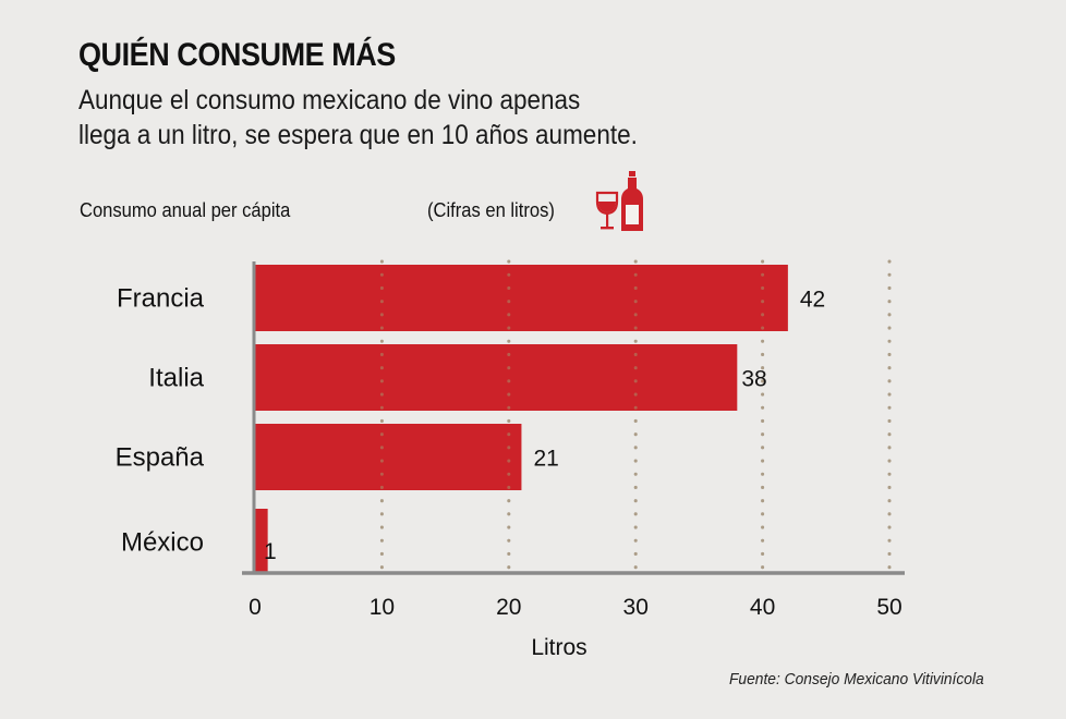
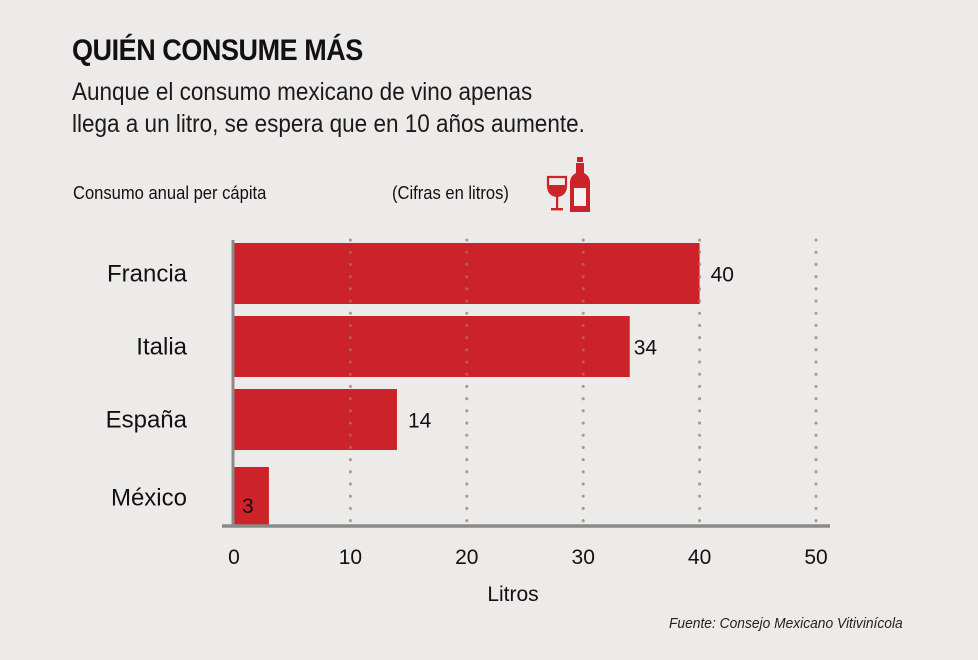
Francia: 42 -> 40
Italia: 38 -> 34
España: 21 -> 14
México: 1 -> 3
